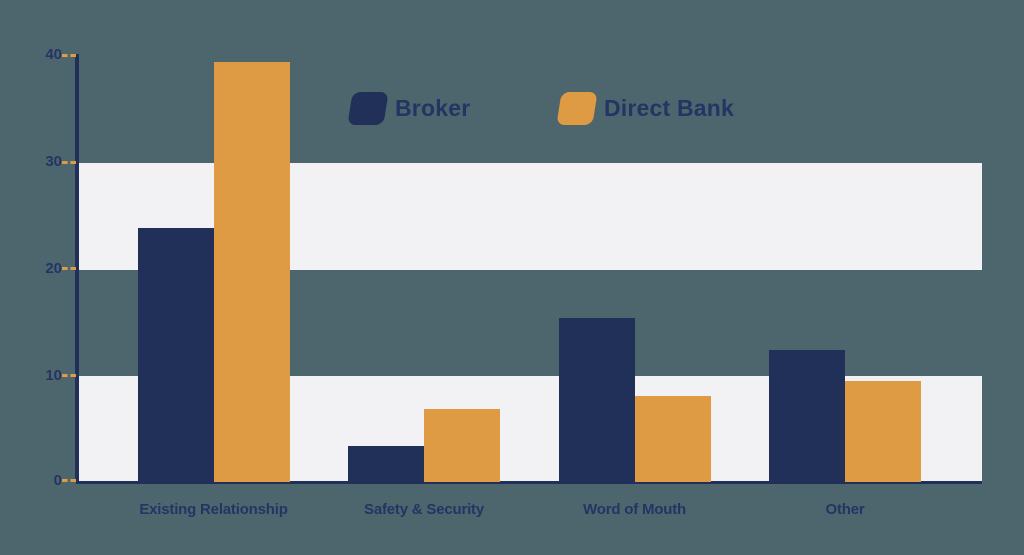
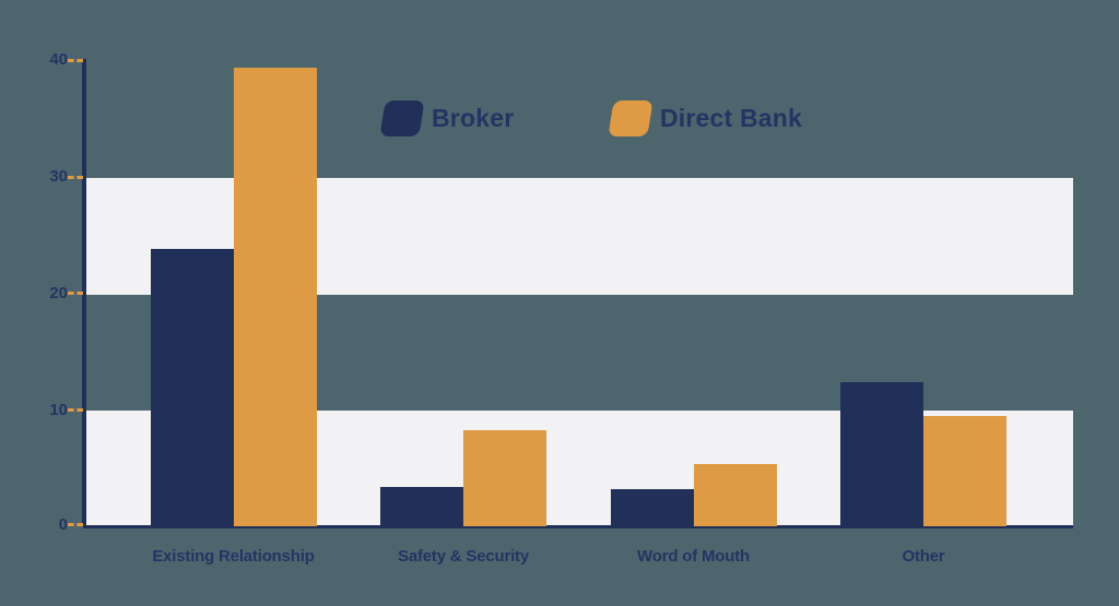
Direct Bank/Safety & Security: 6.8 -> 8.2
Broker/Word of Mouth: 15.4 -> 3.2
Direct Bank/Word of Mouth: 8.1 -> 5.3
